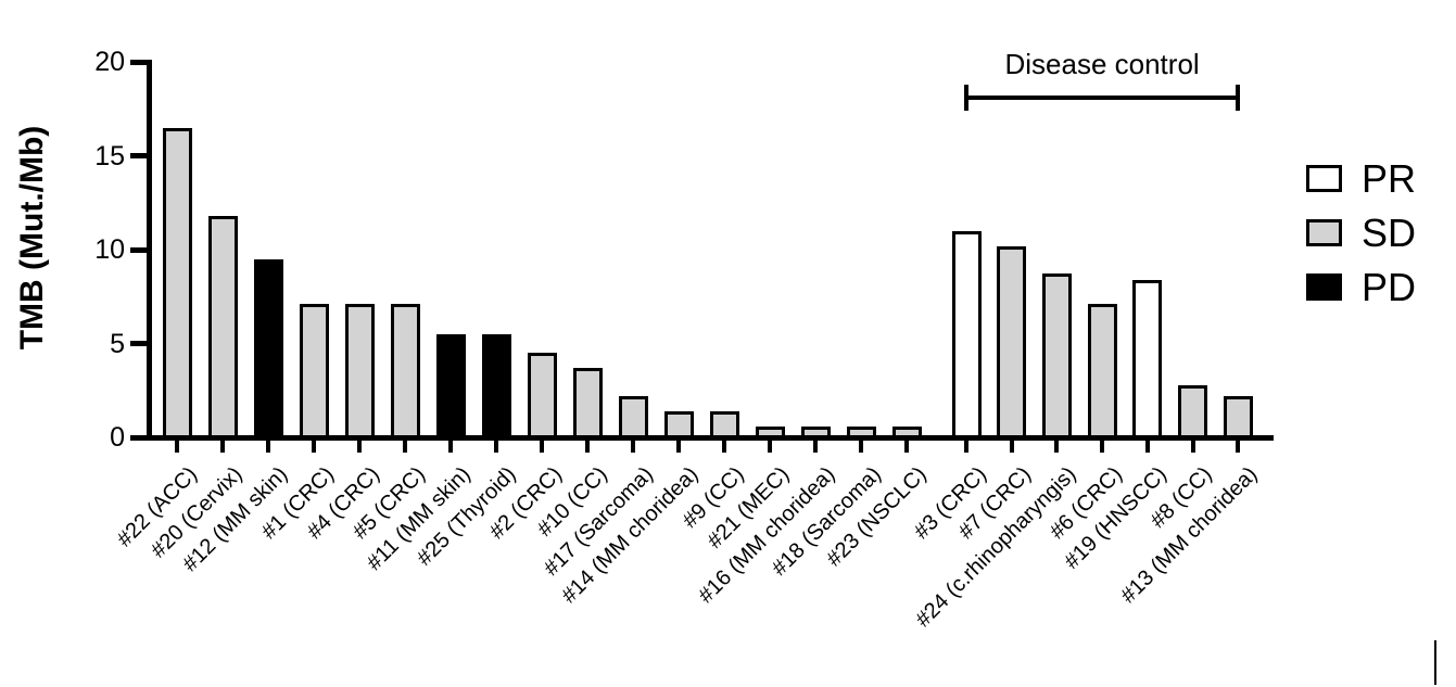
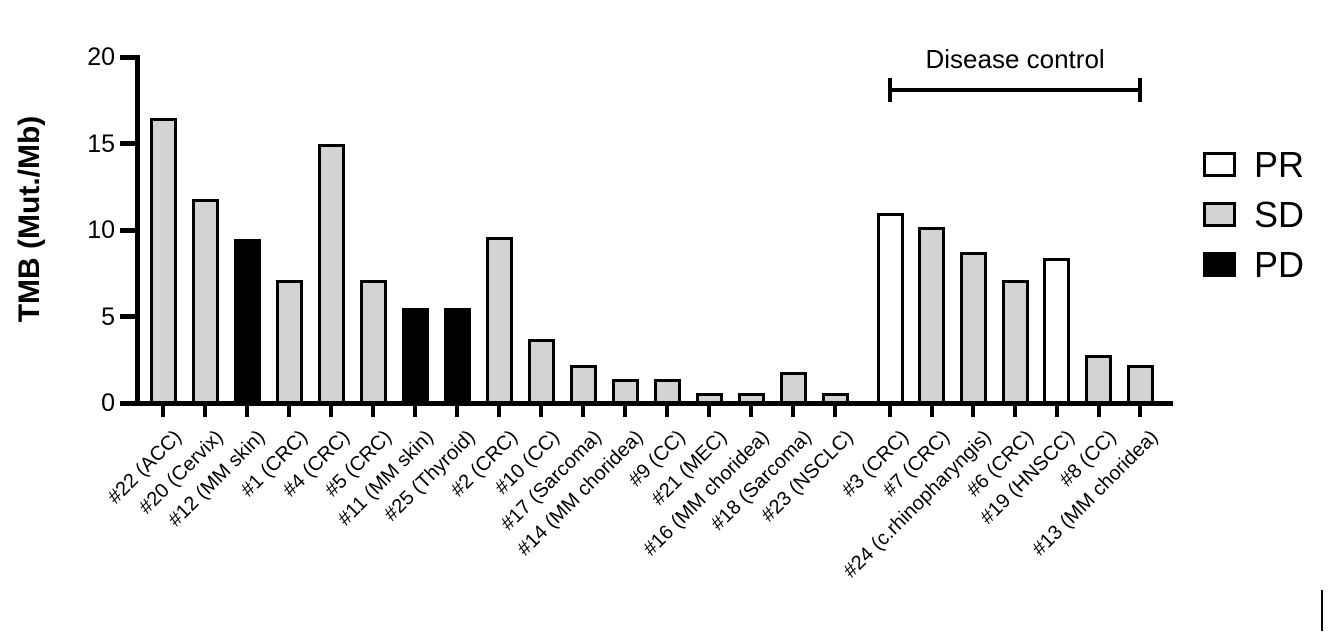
#4 (CRC): 7.1 -> 15.0
#2 (CRC): 4.5 -> 9.6
#18 (Sarcoma): 0.6 -> 1.8
